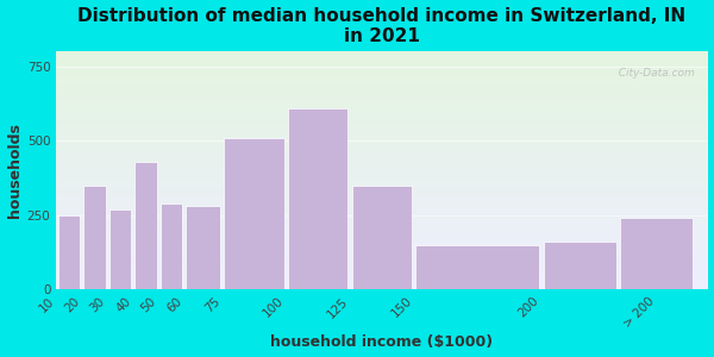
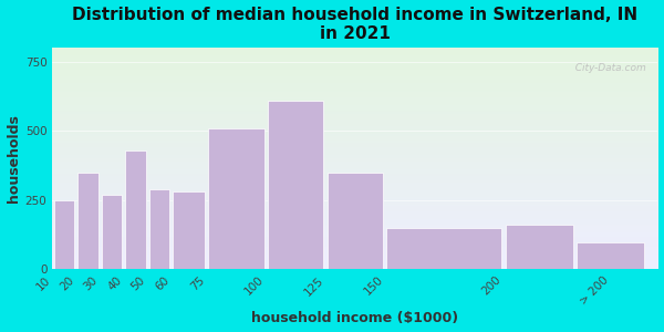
> 200: 240 -> 95
